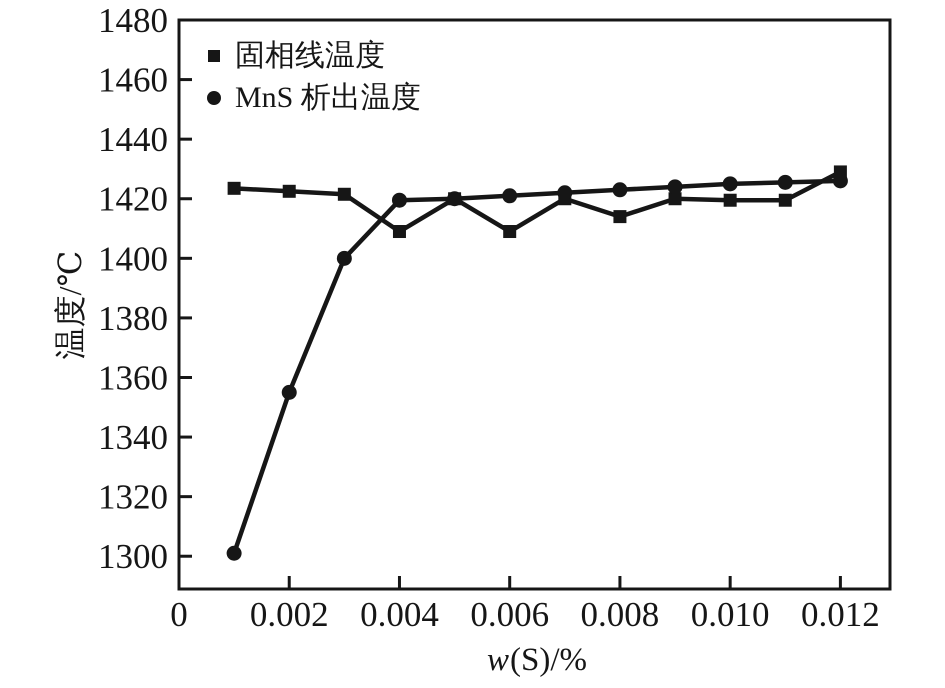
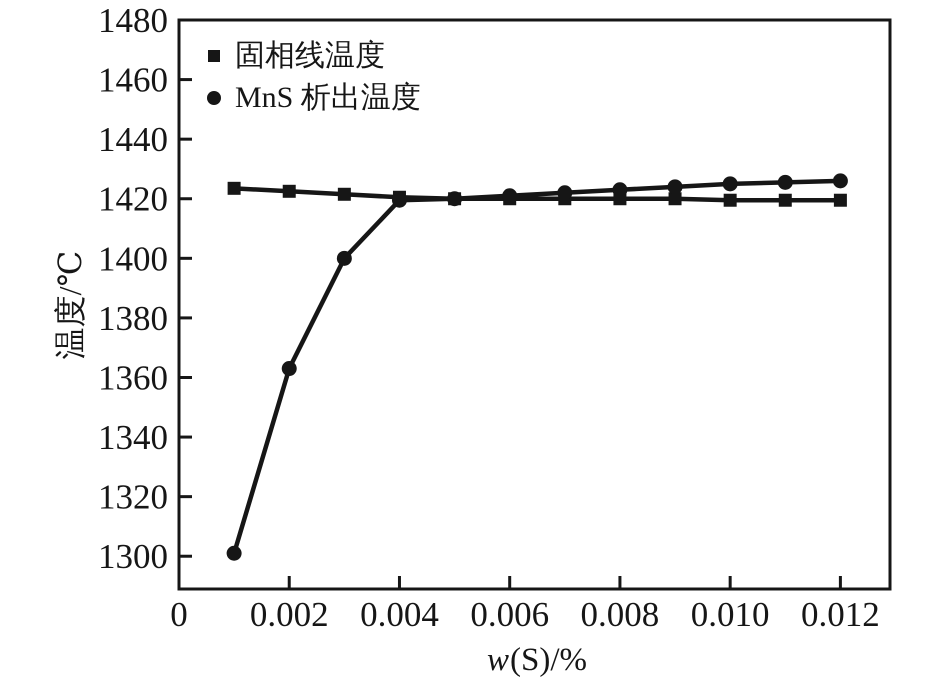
MnS 析出温度/0.002: 1355 -> 1363
固相线温度/0.004: 1409 -> 1420
固相线温度/0.006: 1409 -> 1420
固相线温度/0.008: 1414 -> 1420
固相线温度/0.012: 1429 -> 1420
